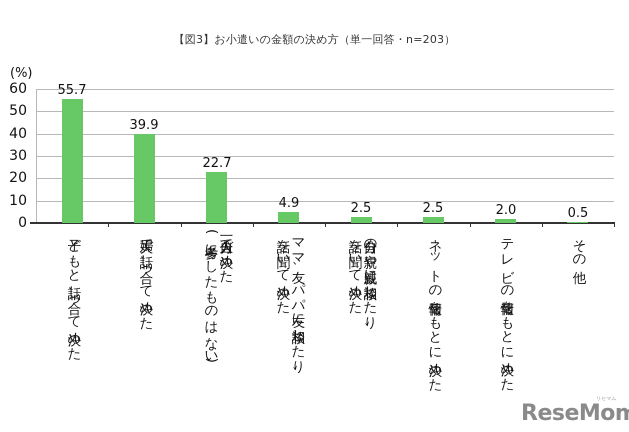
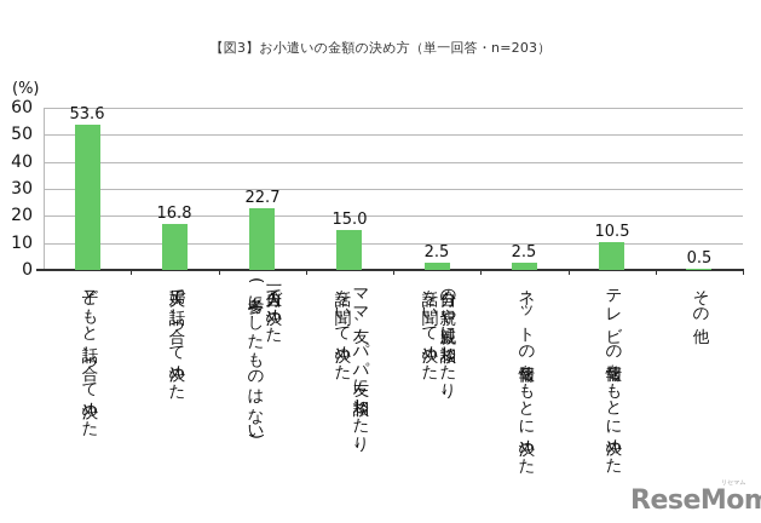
子どもと話し合って決めた: 55.7 -> 53.6
夫婦で話し合って決めた: 39.9 -> 16.8
ママ友、パパ友に相談したり、話を聞いて決めた: 4.9 -> 15.0
テレビの情報をもとに決めた: 2.0 -> 10.5
